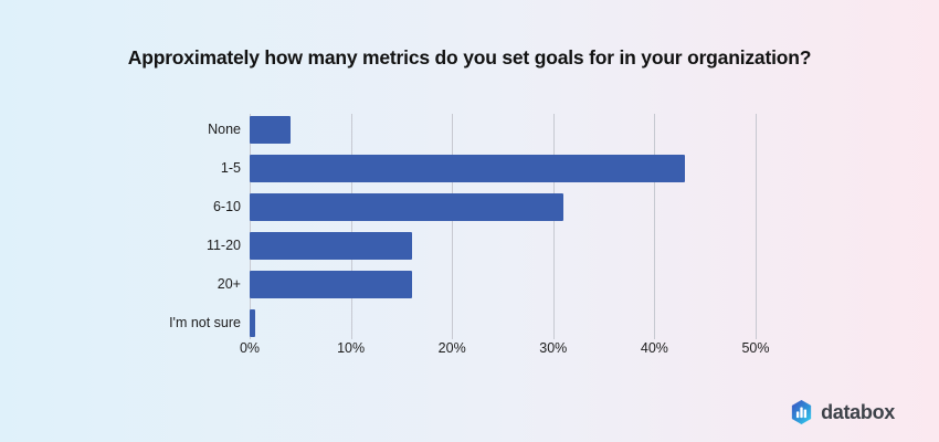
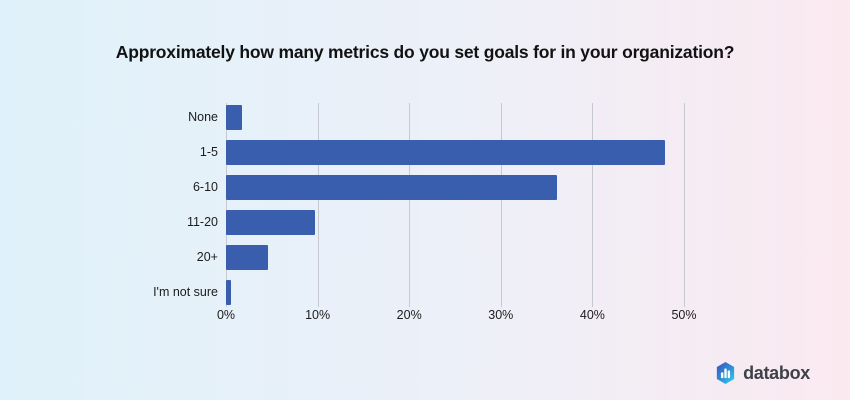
None: 4% -> 2%
1-5: 43% -> 48%
6-10: 31% -> 36%
11-20: 16% -> 10%
20+: 16% -> 5%
